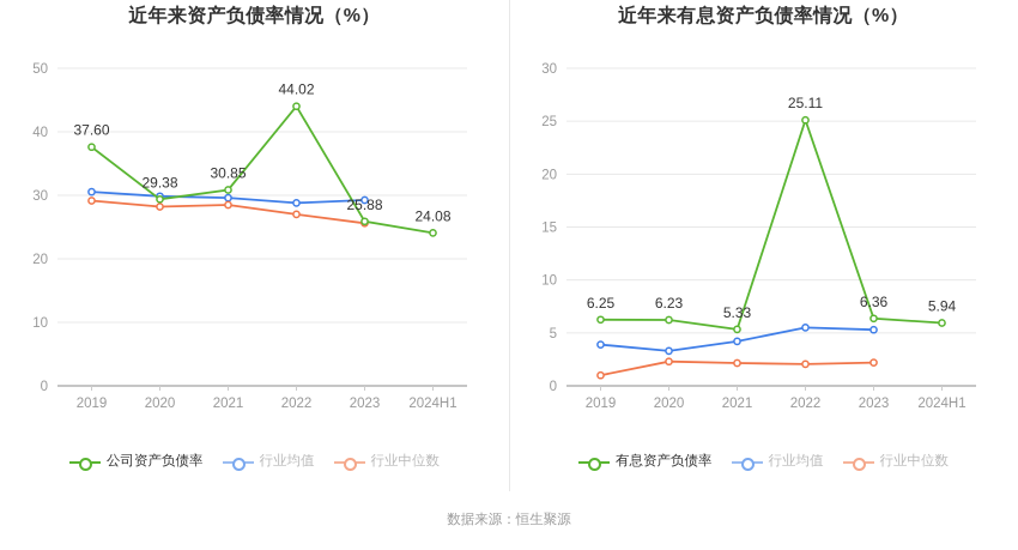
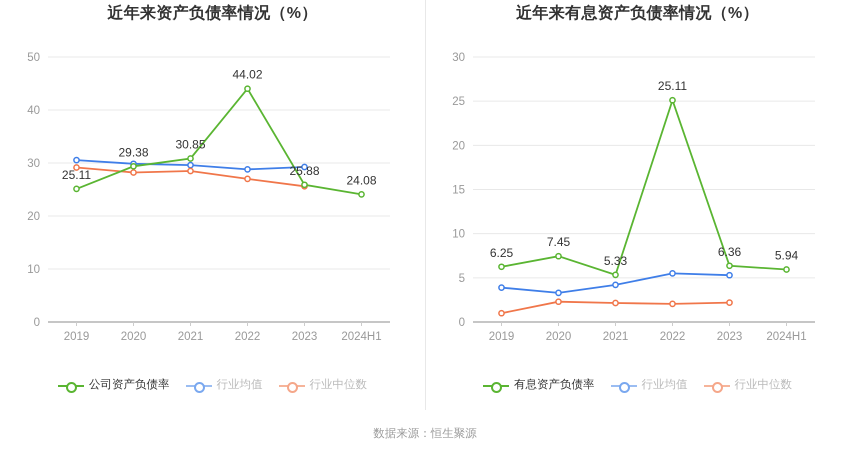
近年来资产负债率情况（%）/公司资产负债率/2019: 37.60 -> 25.11
近年来有息资产负债率情况（%）/有息资产负债率/2020: 6.23 -> 7.45
